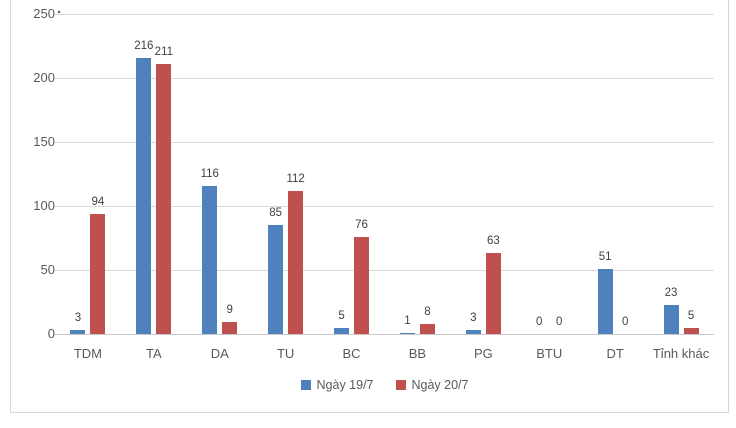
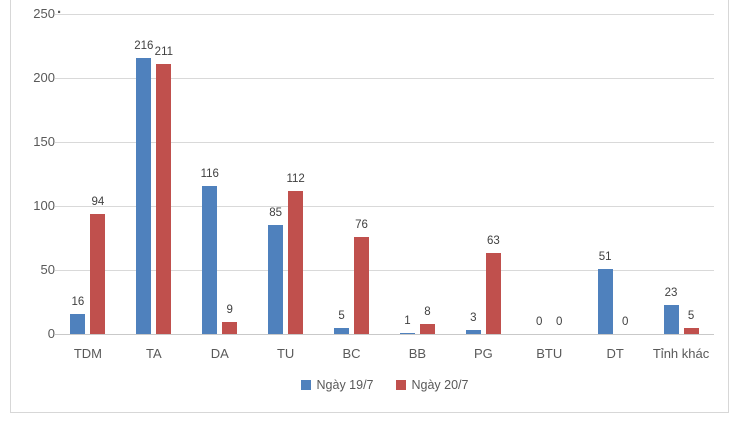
Ngày 19/7/TDM: 3 -> 16
